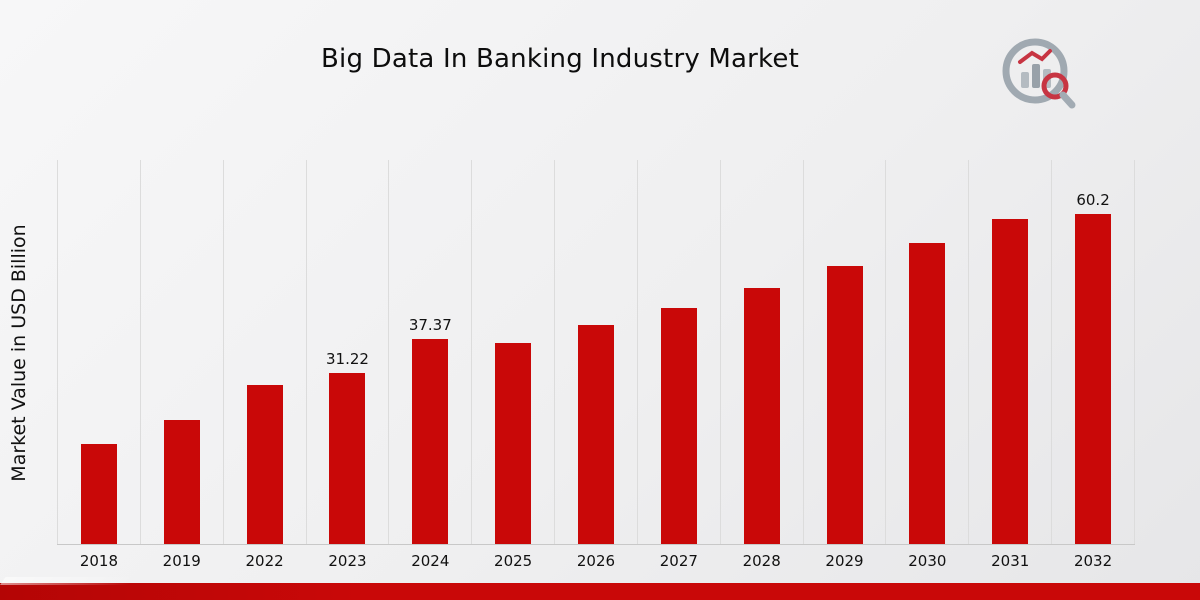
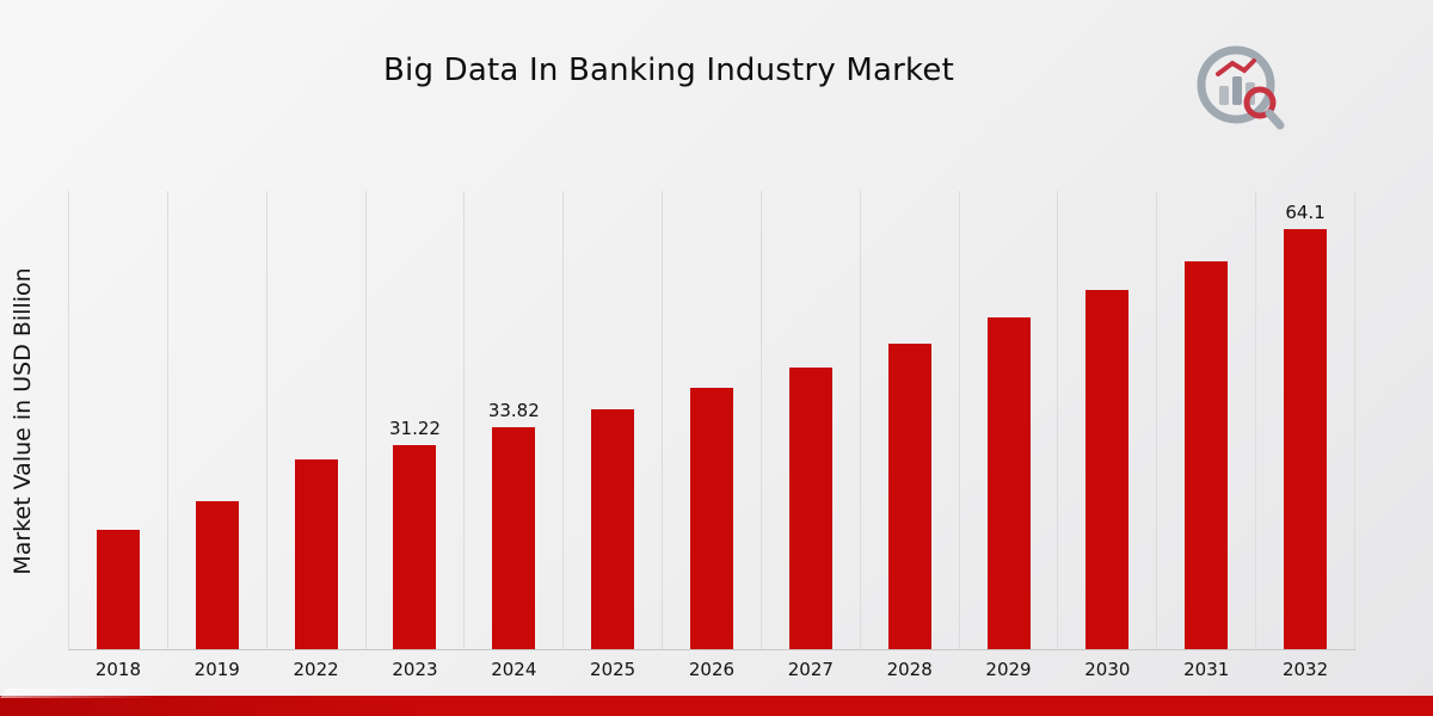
2024: 37.37 -> 33.82
2032: 60.2 -> 64.1
